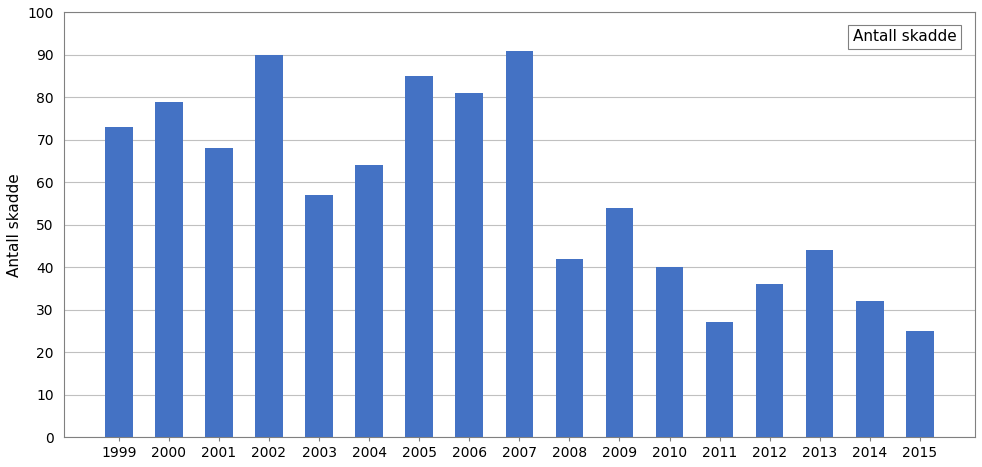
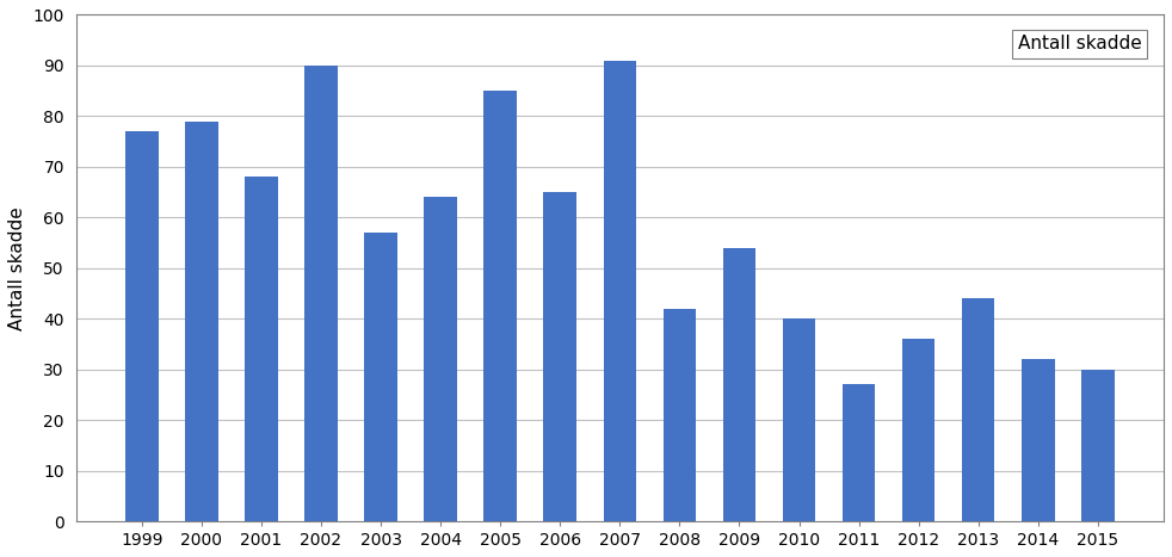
1999: 73 -> 77
2006: 81 -> 65
2015: 25 -> 30
